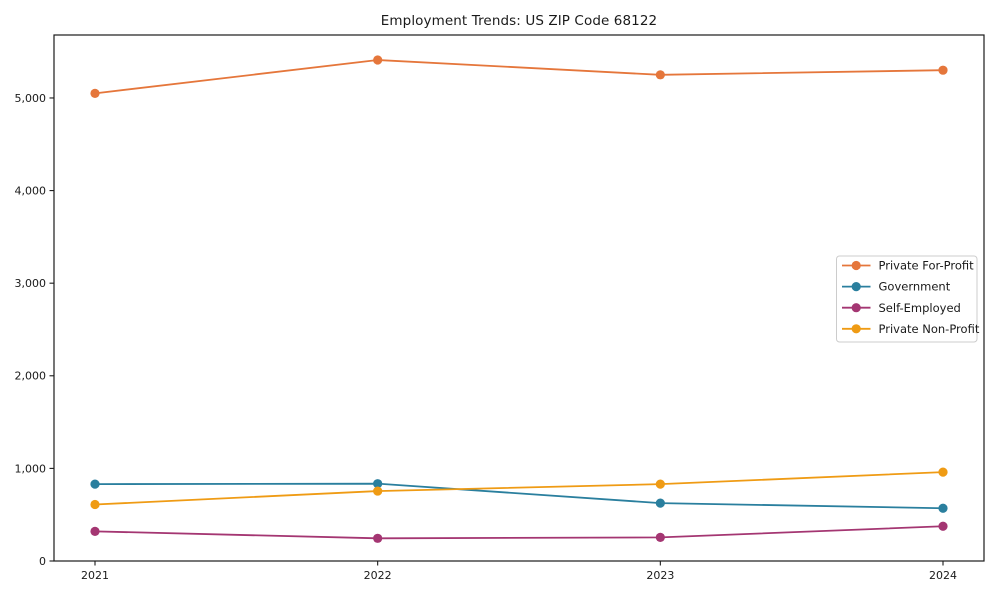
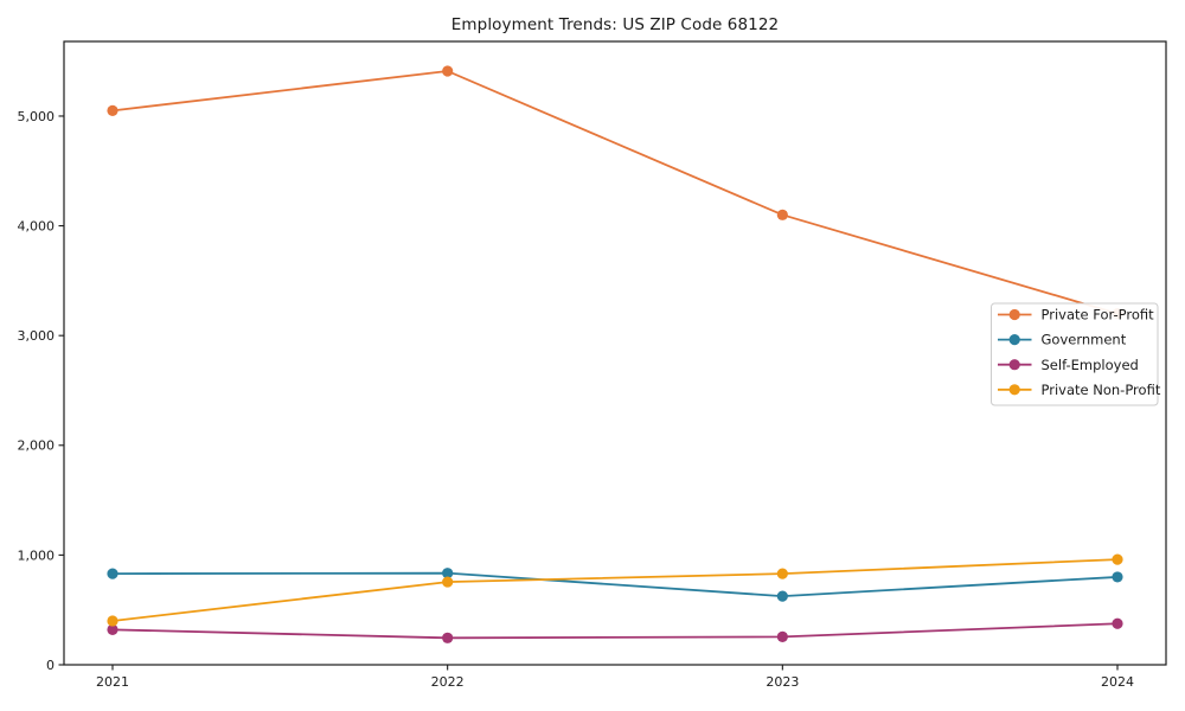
Private Non-Profit/2021: 600 -> 400
Private For-Profit/2023: 5200 -> 4100
Private For-Profit/2024: 5300 -> 3200
Government/2024: 600 -> 800
